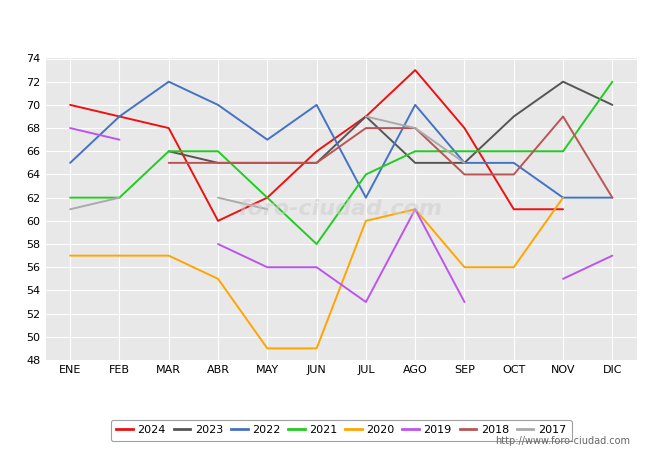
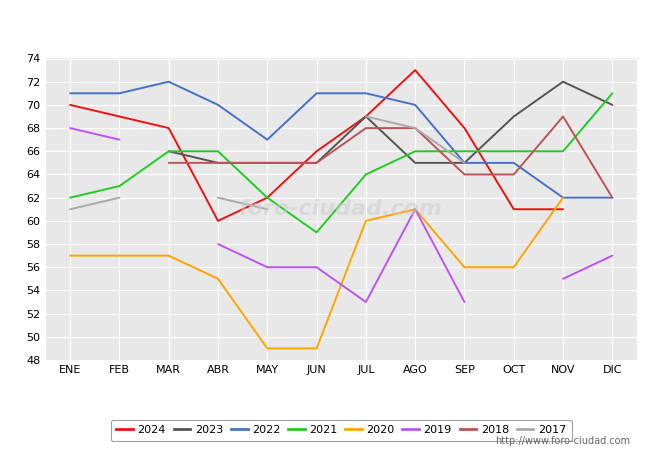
2022/ENE: 65 -> 71
2022/FEB: 69 -> 71
2021/FEB: 62 -> 63
2022/JUN: 70 -> 71
2021/JUN: 58 -> 59
2022/JUL: 62 -> 71
2021/DIC: 72 -> 71
